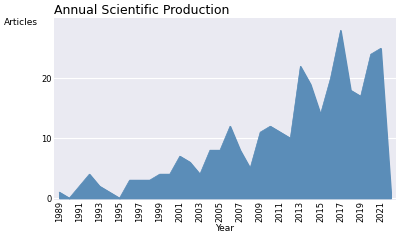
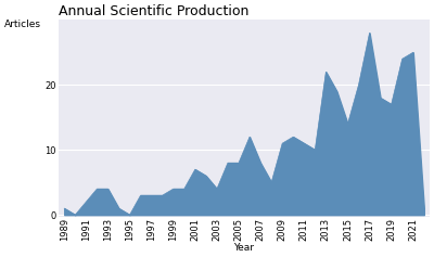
1993: 2 -> 4
